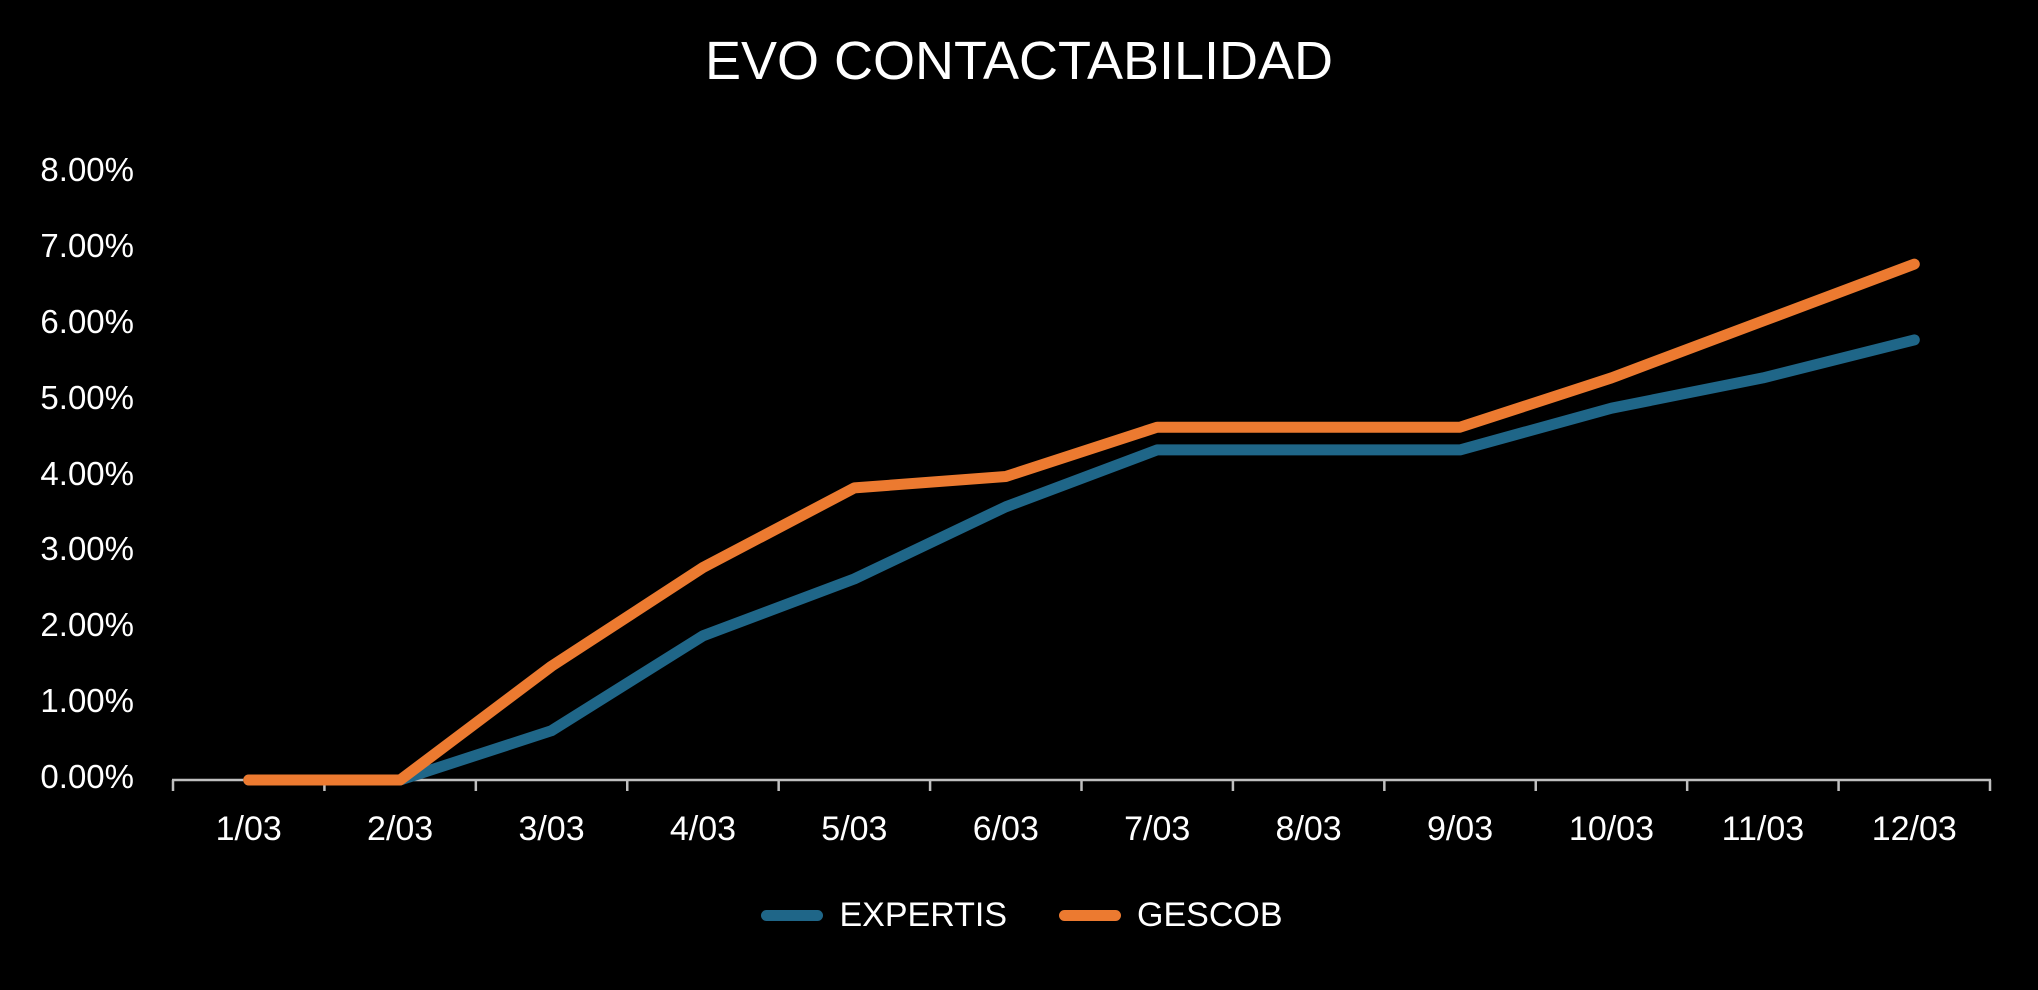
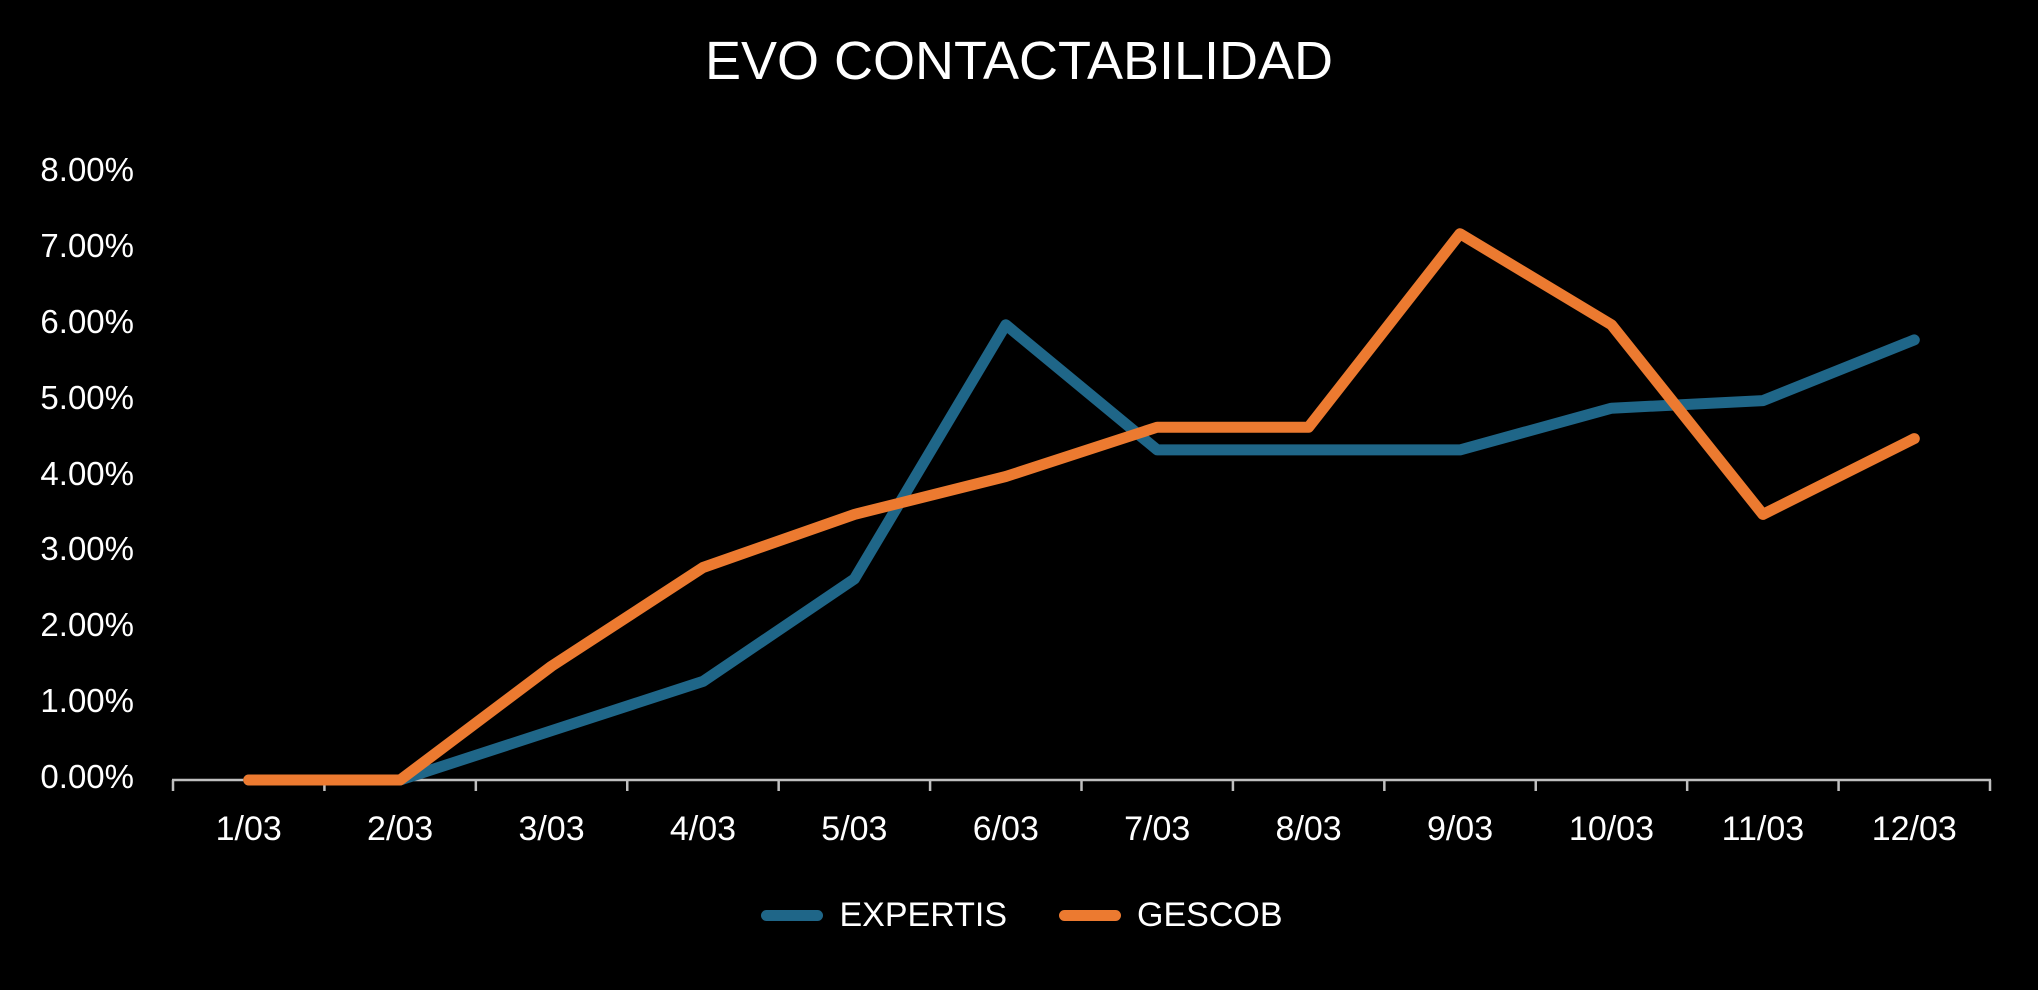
EXPERTIS/4/03: 1.9% -> 1.3%
GESCOB/5/03: 3.9% -> 3.5%
EXPERTIS/6/03: 3.6% -> 6.0%
GESCOB/9/03: 4.7% -> 7.2%
GESCOB/10/03: 5.3% -> 6.0%
EXPERTIS/11/03: 5.3% -> 5.0%
GESCOB/11/03: 6.0% -> 3.5%
GESCOB/12/03: 6.8% -> 4.5%
